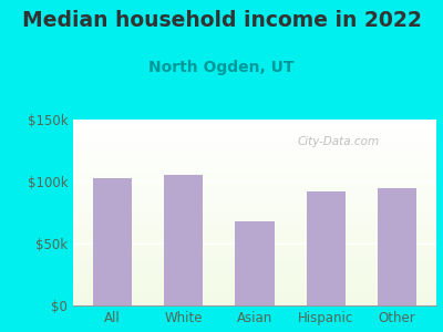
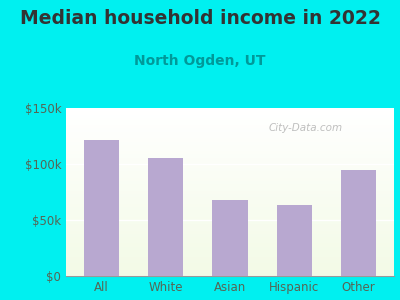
All: $103k -> $121k
Hispanic: $92k -> $63k
